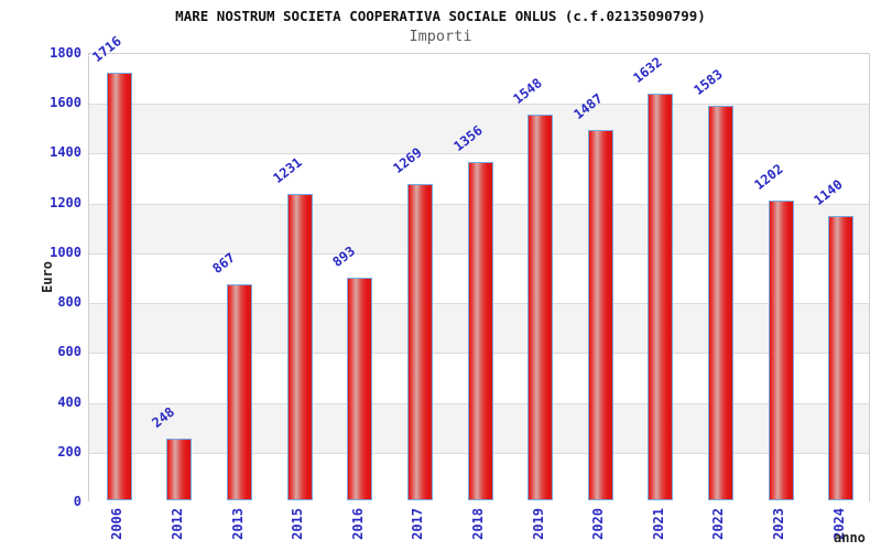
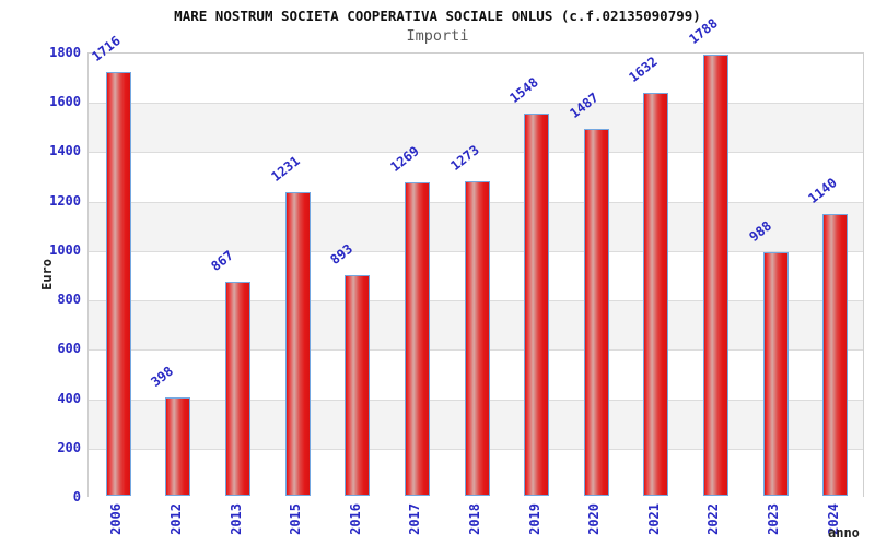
2012: 248 -> 398
2018: 1356 -> 1273
2022: 1583 -> 1788
2023: 1202 -> 988
